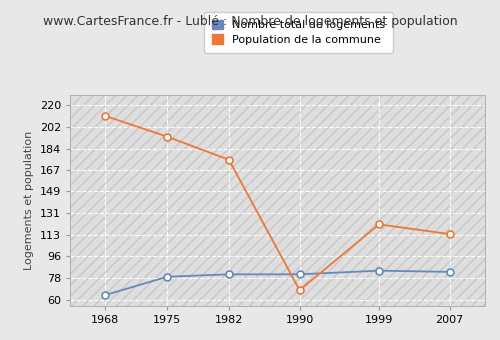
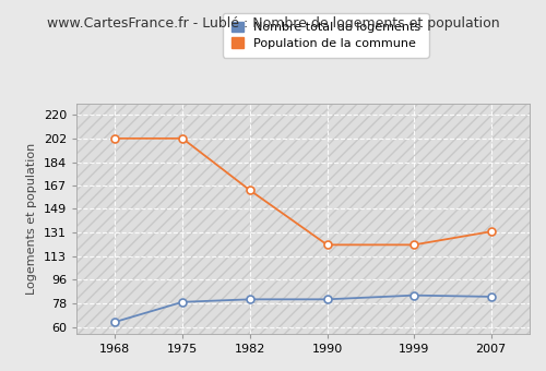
Population de la commune/1968: 211 -> 202
Population de la commune/1975: 194 -> 202
Population de la commune/1982: 175 -> 163
Population de la commune/1990: 68 -> 122
Population de la commune/2007: 114 -> 132
